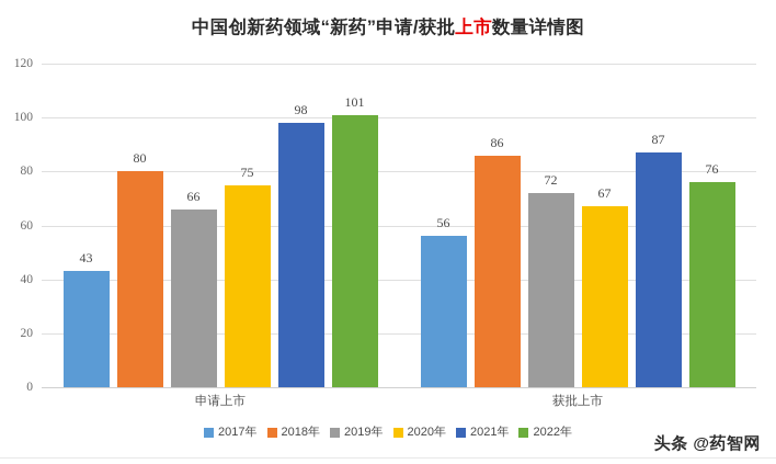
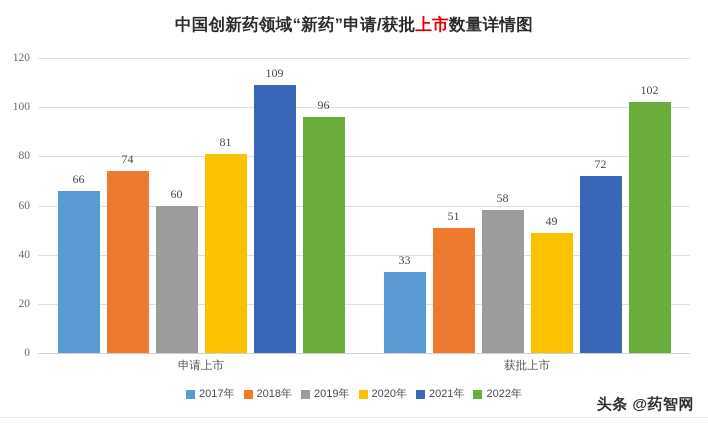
2017年/申请上市: 43 -> 66
2018年/申请上市: 80 -> 74
2019年/申请上市: 66 -> 60
2020年/申请上市: 75 -> 81
2021年/申请上市: 98 -> 109
2022年/申请上市: 101 -> 96
2017年/获批上市: 56 -> 33
2018年/获批上市: 86 -> 51
2019年/获批上市: 72 -> 58
2020年/获批上市: 67 -> 49
2021年/获批上市: 87 -> 72
2022年/获批上市: 76 -> 102
